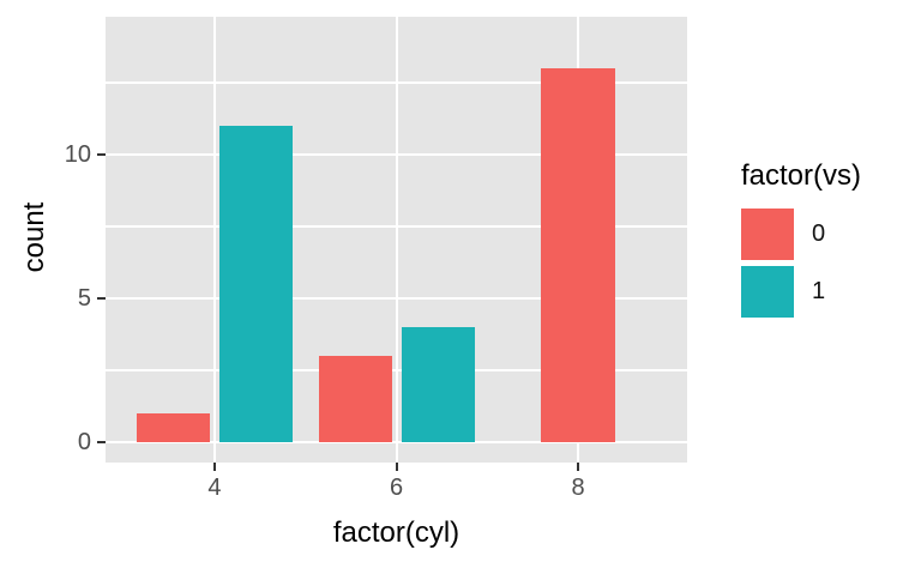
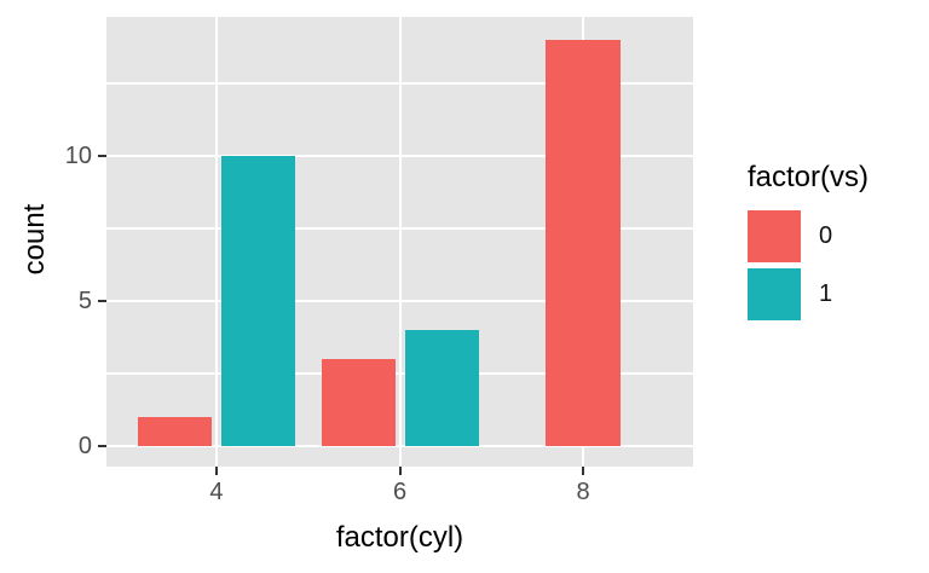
1/4: 11 -> 10
0/8: 13 -> 14
